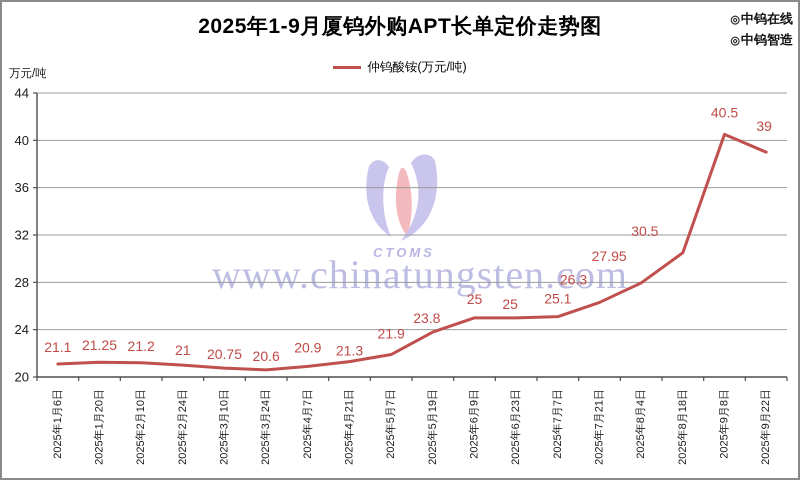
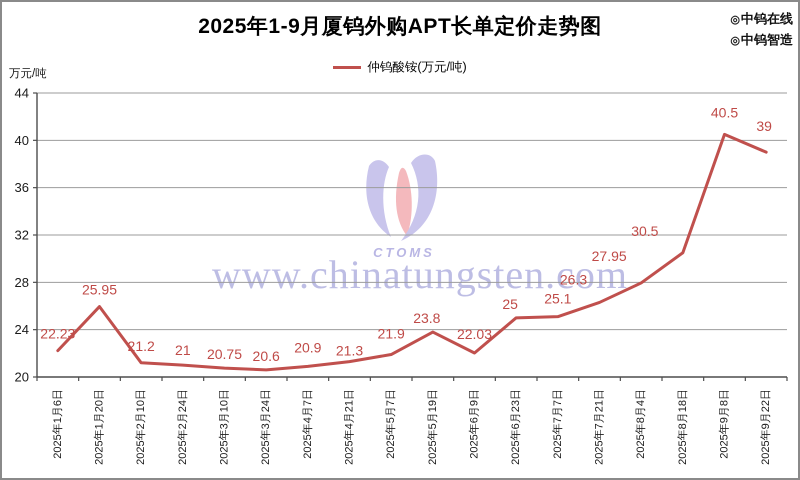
2025年1月6日: 21.1 -> 22.23
2025年1月20日: 21.25 -> 25.95
2025年6月9日: 25 -> 22.03
